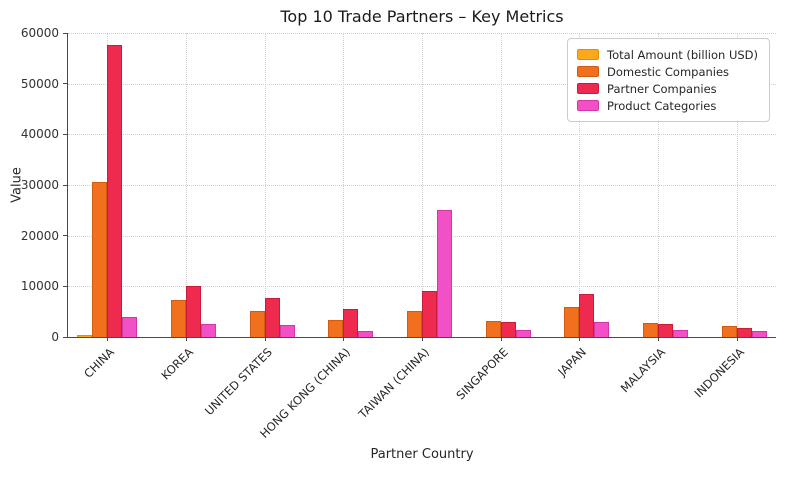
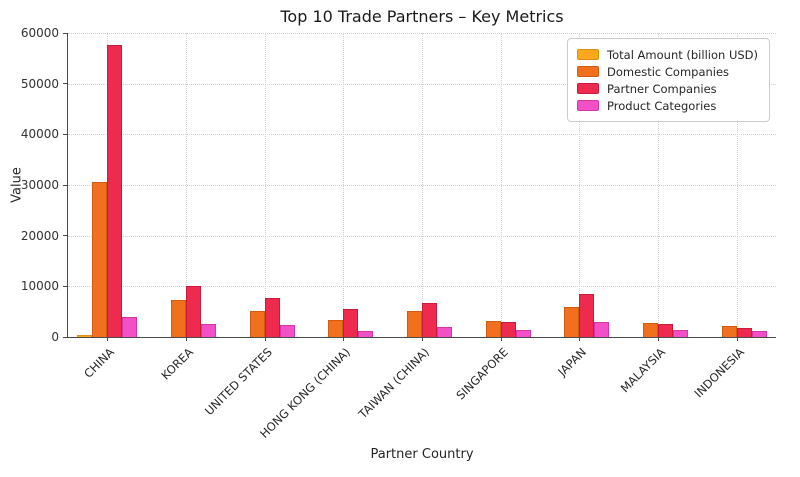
Partner Companies/TAIWAN (CHINA): 9000 -> 7000
Product Categories/TAIWAN (CHINA): 25000 -> 2000
